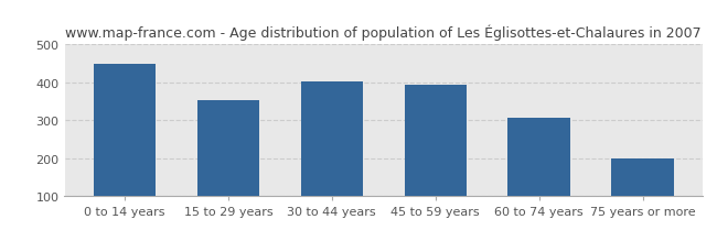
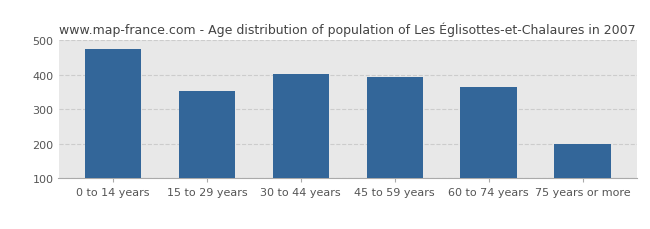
0 to 14 years: 450 -> 475
60 to 74 years: 308 -> 365
